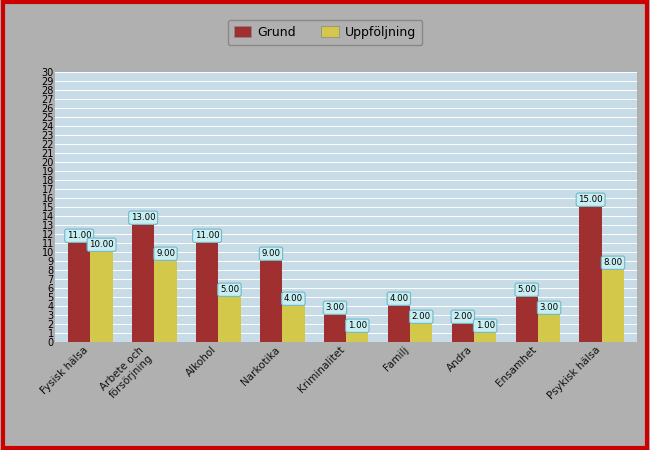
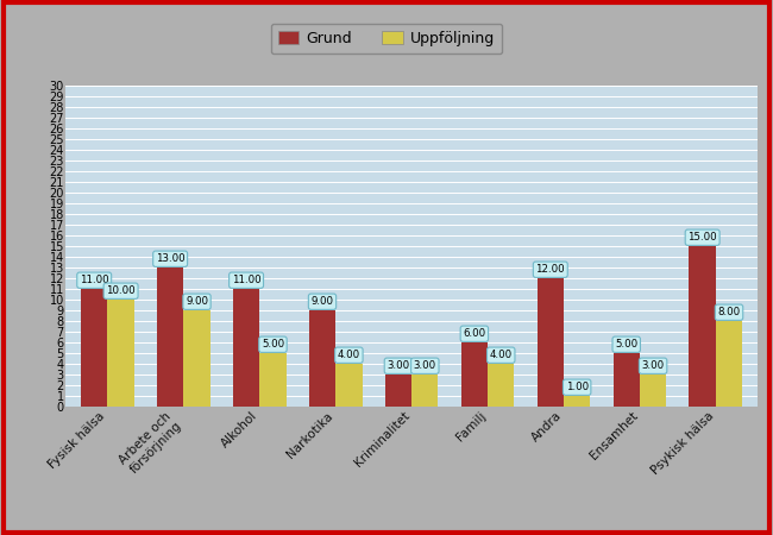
Uppföljning/Kriminalitet: 1.00 -> 3.00
Grund/Familj: 4.00 -> 6.00
Uppföljning/Familj: 2.00 -> 4.00
Grund/Andra: 2.00 -> 12.00
